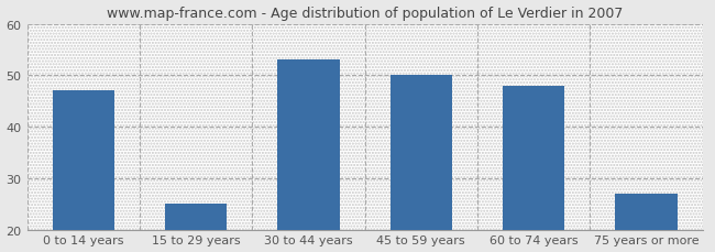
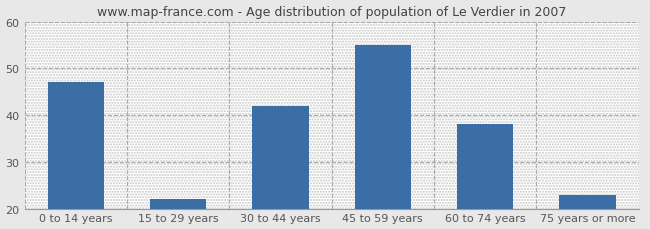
15 to 29 years: 25 -> 22
30 to 44 years: 53 -> 42
45 to 59 years: 50 -> 55
60 to 74 years: 48 -> 38
75 years or more: 27 -> 23
